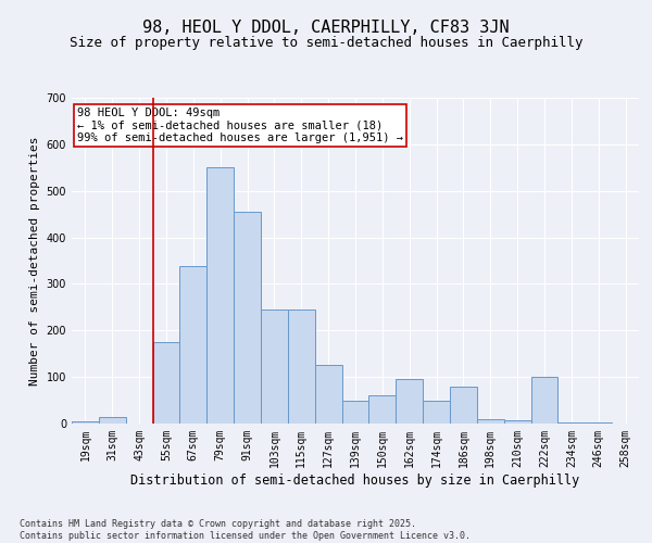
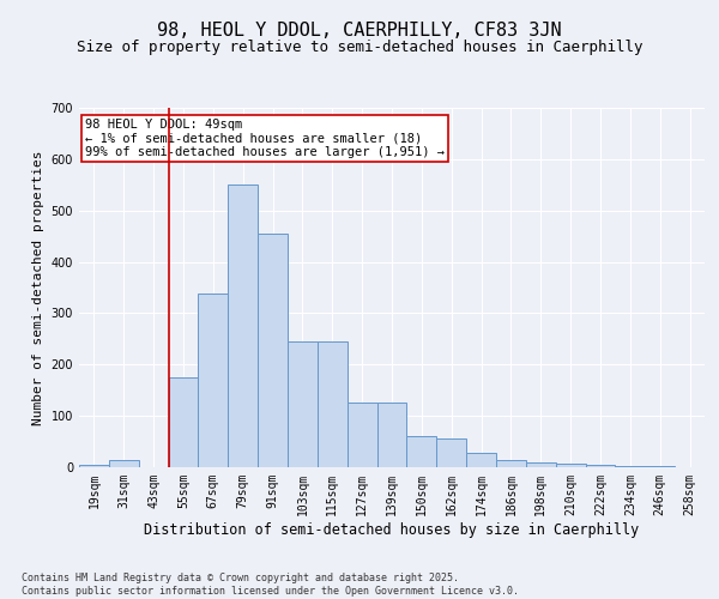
139sqm: 50 -> 125
162sqm: 95 -> 55
174sqm: 50 -> 28
186sqm: 80 -> 14
222sqm: 100 -> 5
